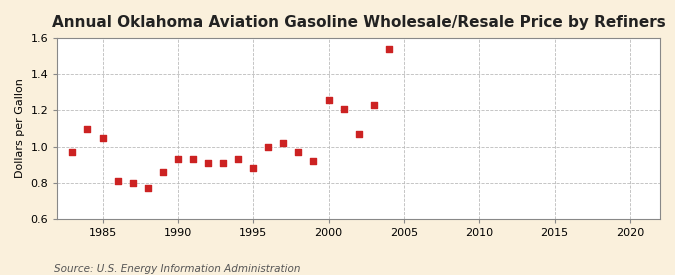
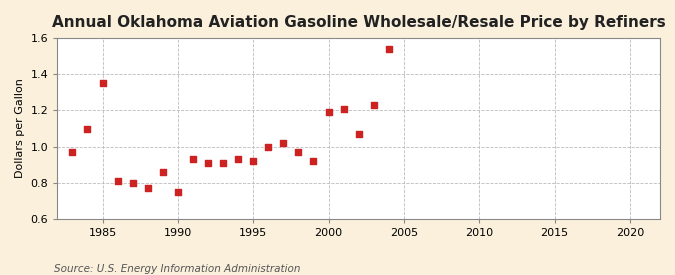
1985: 1.05 -> 1.35
1990: 0.93 -> 0.75
1995: 0.88 -> 0.92
2000: 1.26 -> 1.19
